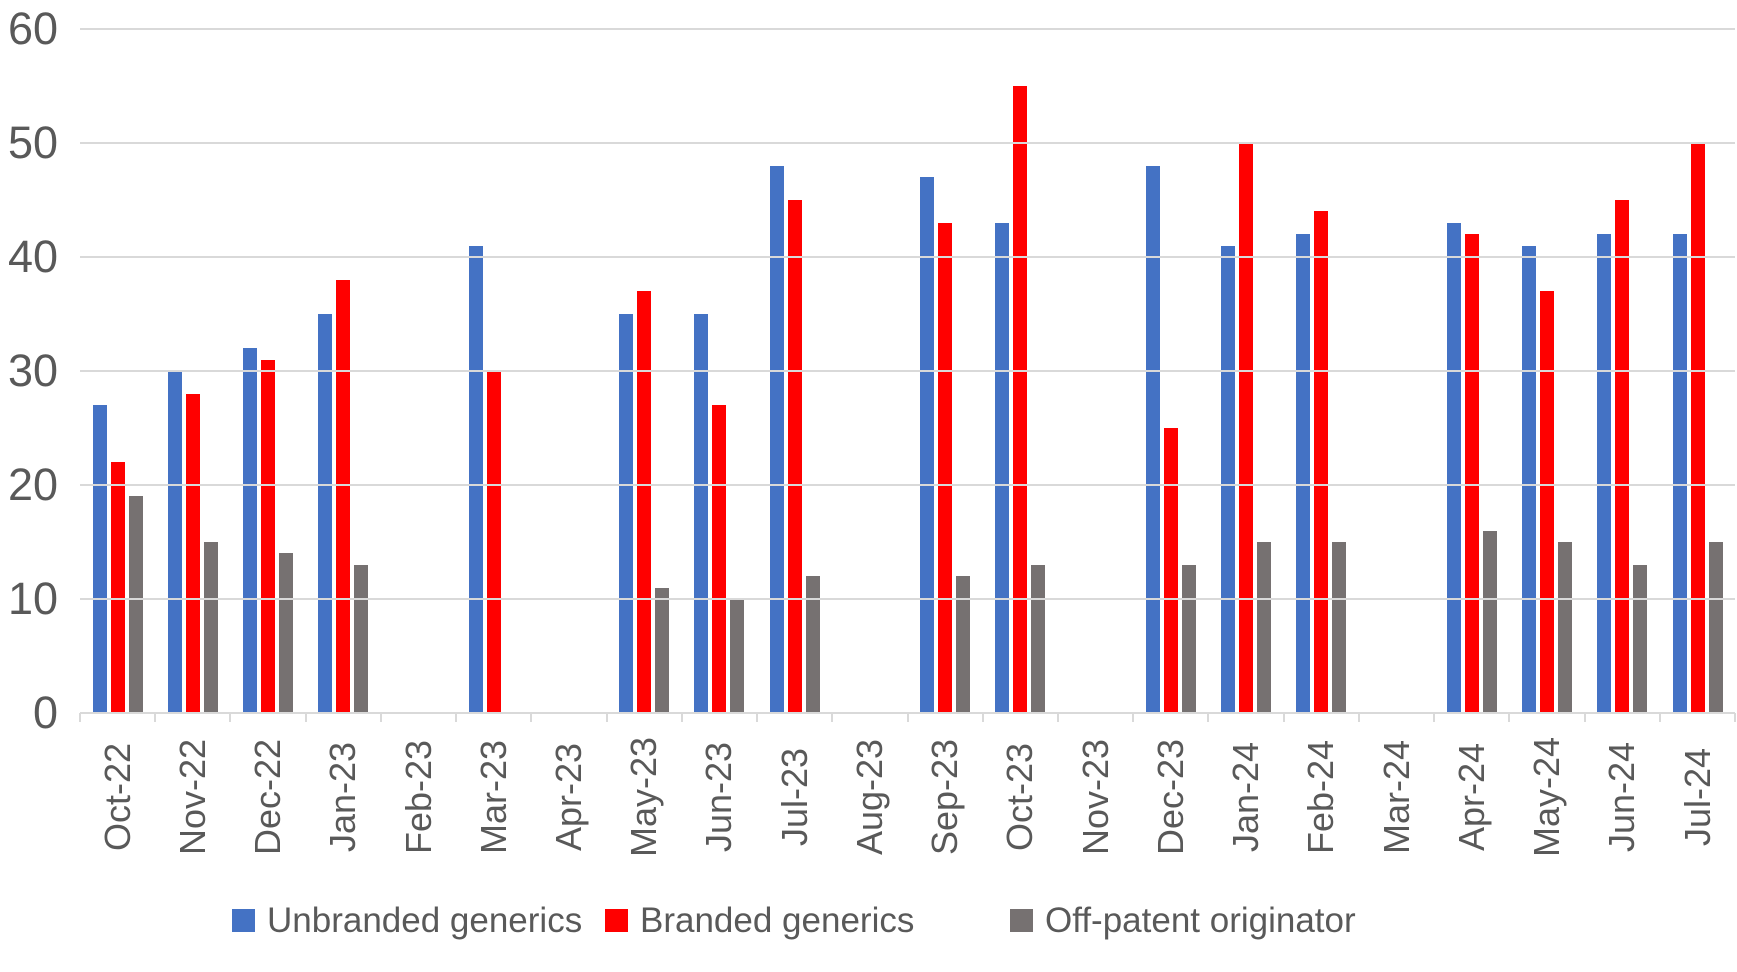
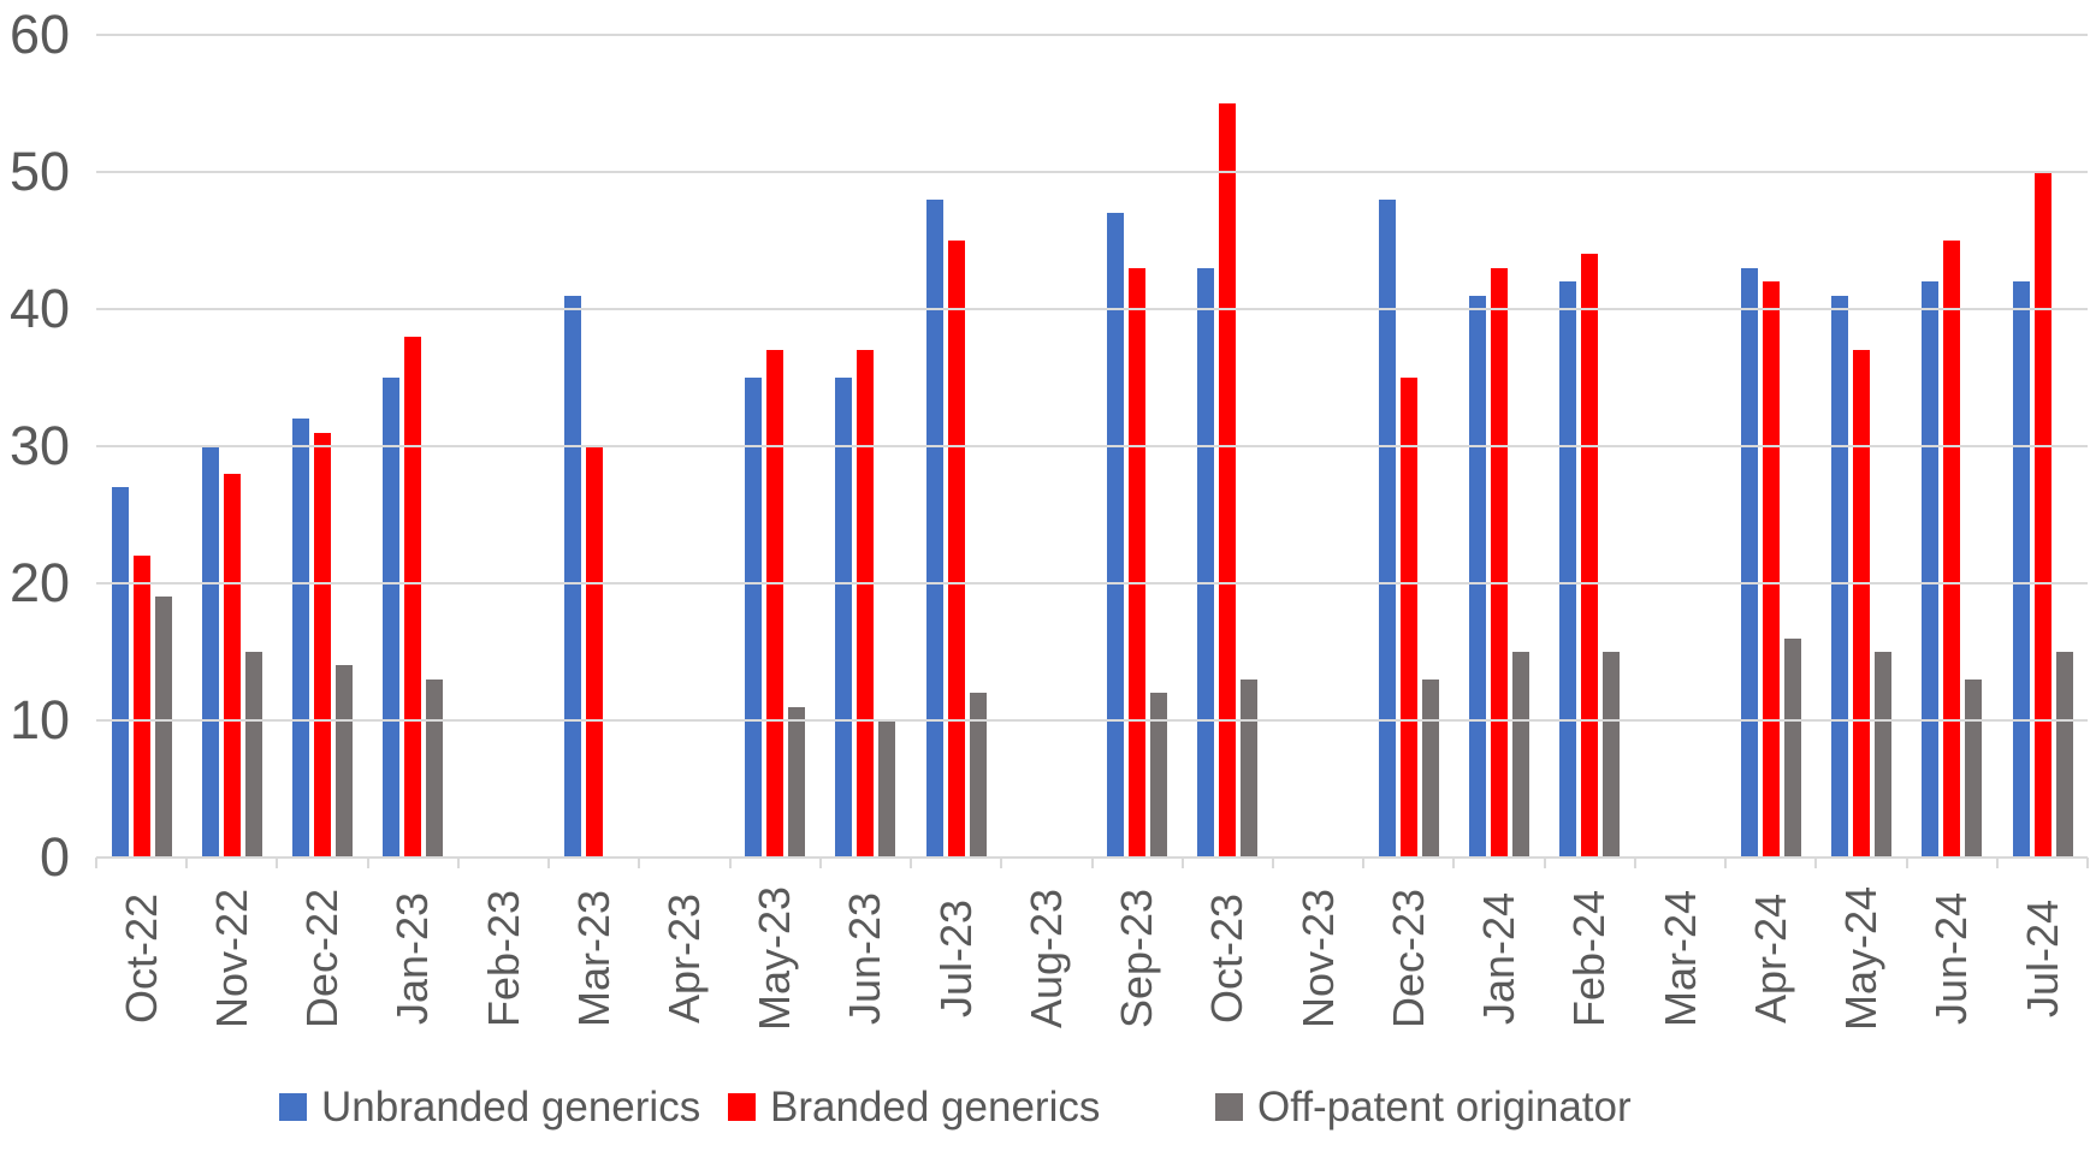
Branded generics/Jun-23: 27 -> 37
Branded generics/Dec-23: 25 -> 35
Branded generics/Jan-24: 50 -> 43
